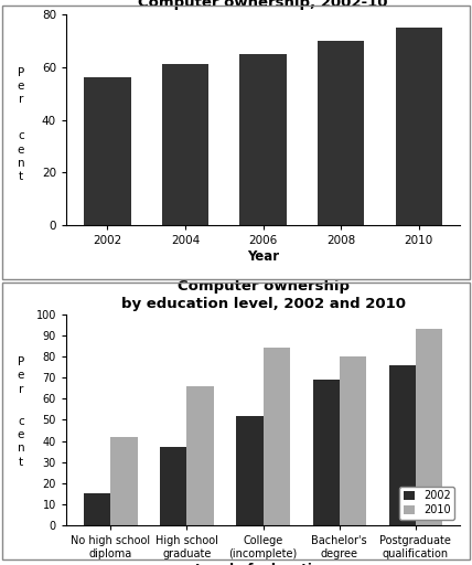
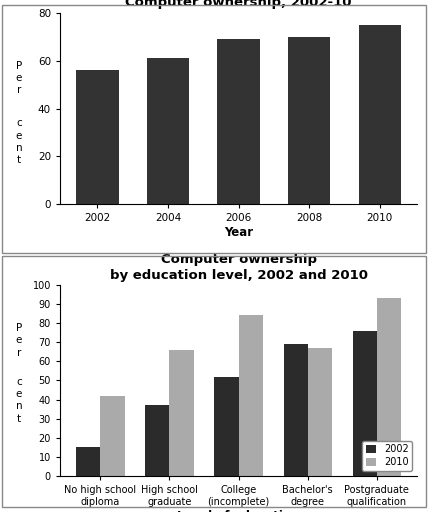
2006: 65 -> 69
Computer ownership by education level, 2002 and 2010/2010/Bachelor's degree: 80 -> 67
